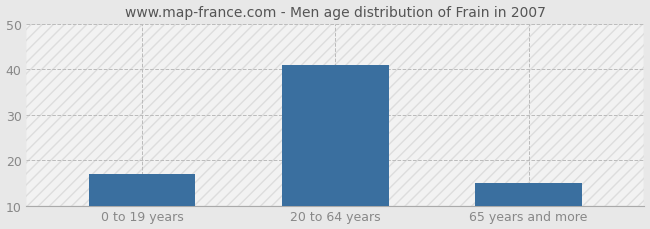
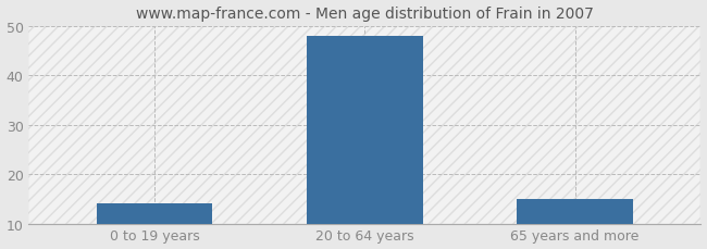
0 to 19 years: 17 -> 14
20 to 64 years: 41 -> 48
